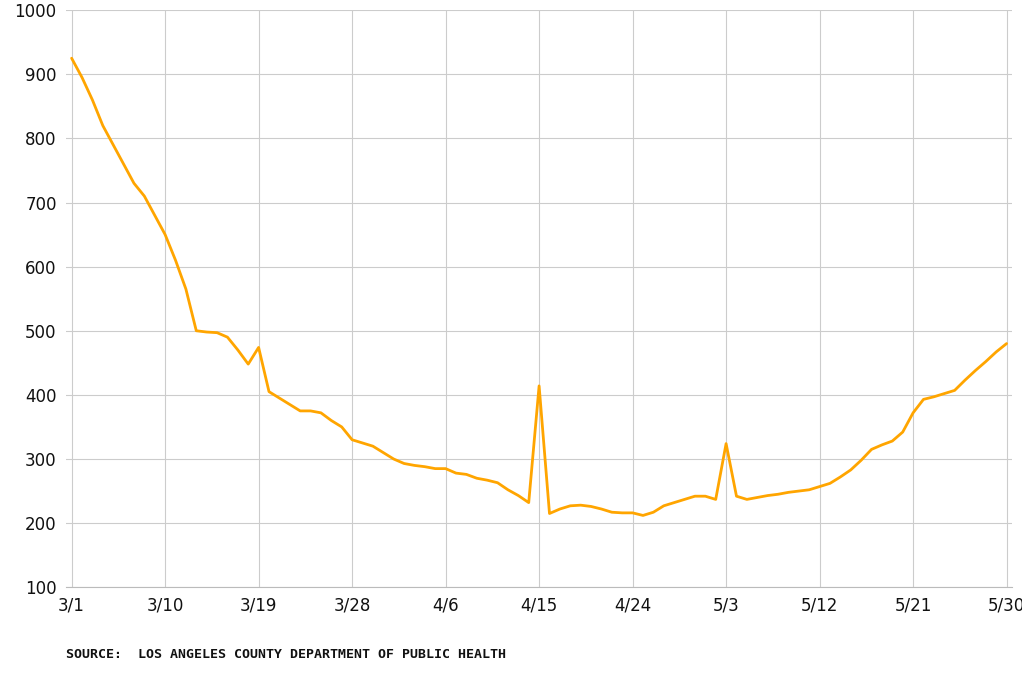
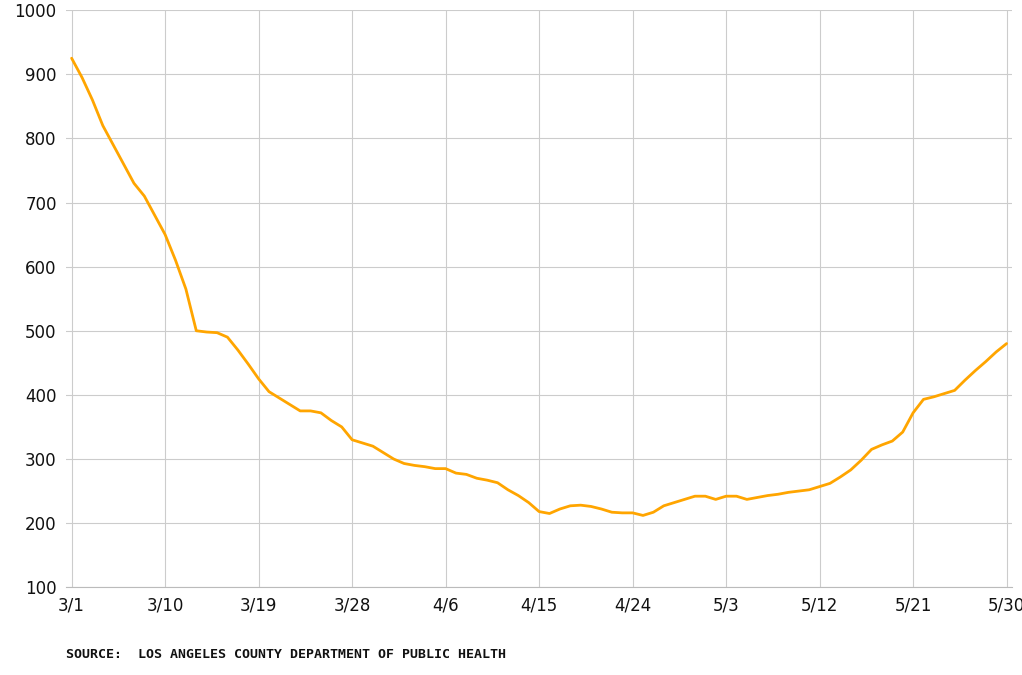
3/19: 474 -> 425
4/15: 414 -> 218
5/3: 324 -> 242
